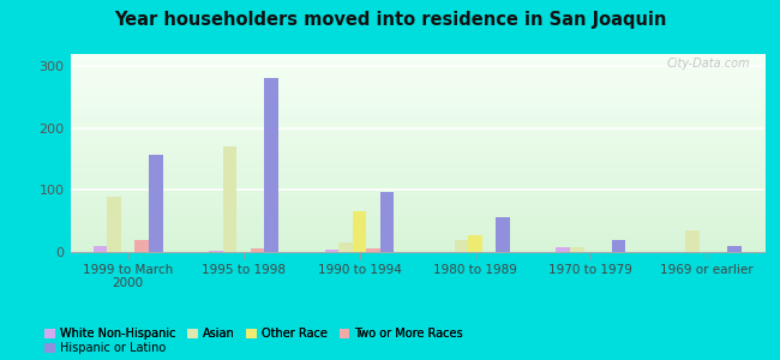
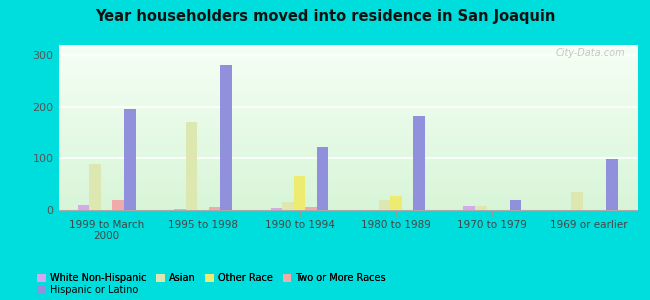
Hispanic or Latino/1999 to March 2000: 158 -> 196
Hispanic or Latino/1990 to 1994: 97 -> 122
Hispanic or Latino/1980 to 1989: 57 -> 182
Hispanic or Latino/1969 or earlier: 10 -> 98
